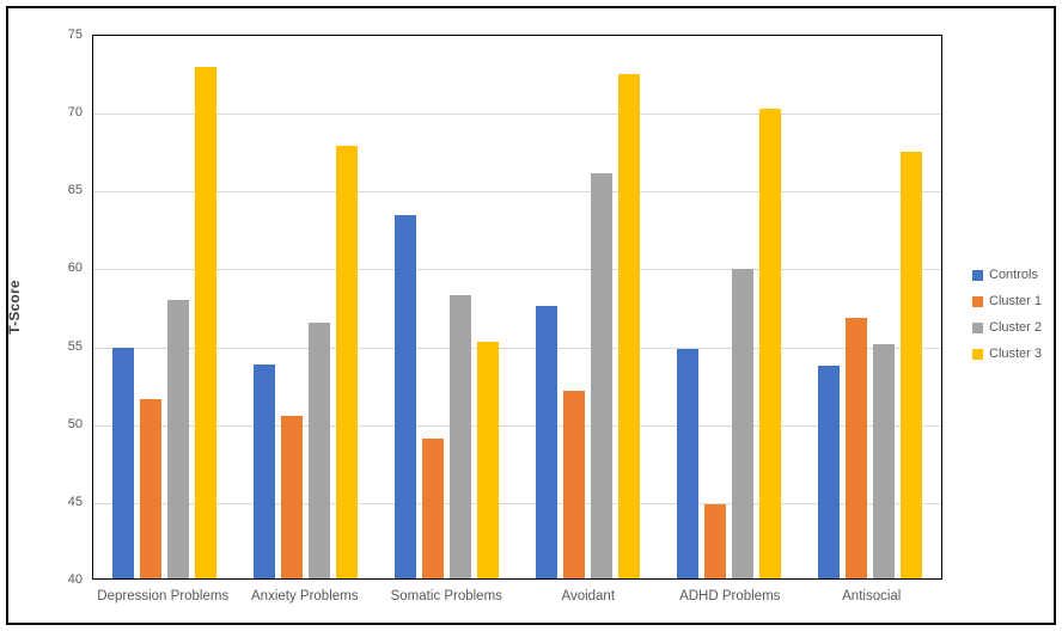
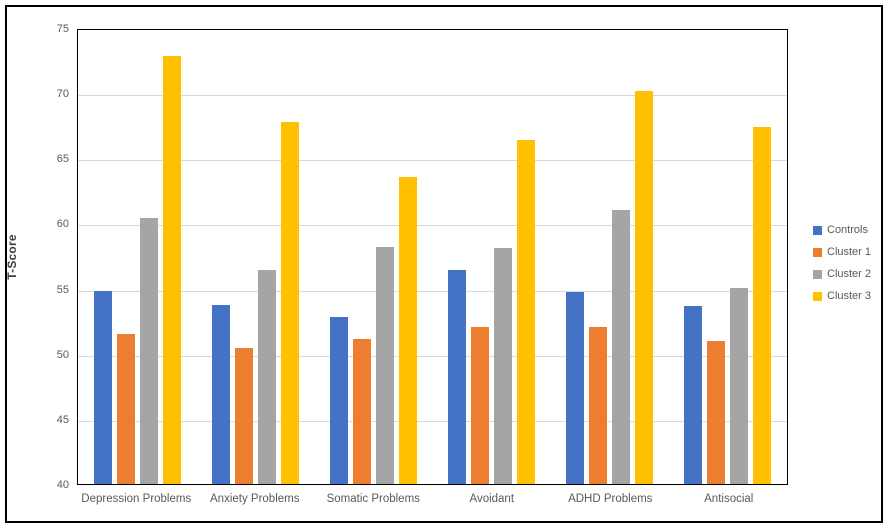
Cluster 2/Depression Problems: 58.0 -> 60.5
Controls/Somatic Problems: 63.4 -> 52.9
Cluster 1/Somatic Problems: 49.0 -> 51.2
Cluster 3/Somatic Problems: 55.3 -> 63.7
Controls/Avoidant: 57.6 -> 56.5
Cluster 2/Avoidant: 66.1 -> 58.2
Cluster 3/Avoidant: 72.5 -> 66.5
Cluster 1/ADHD Problems: 44.8 -> 52.1
Cluster 2/ADHD Problems: 60.0 -> 61.1
Cluster 1/Antisocial: 56.8 -> 51.0
